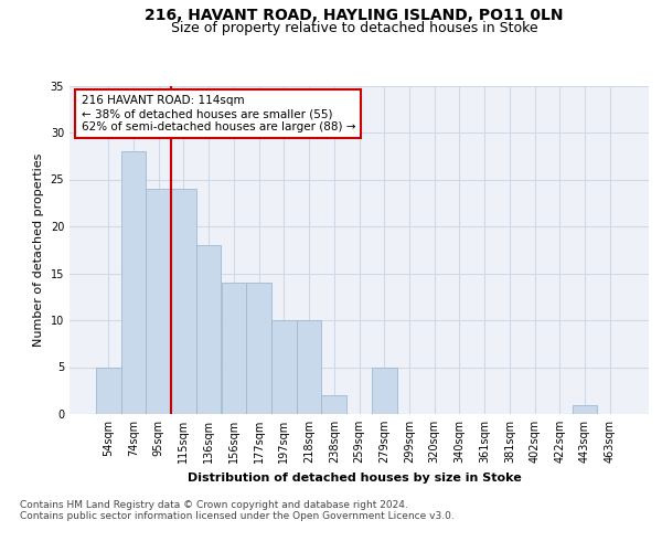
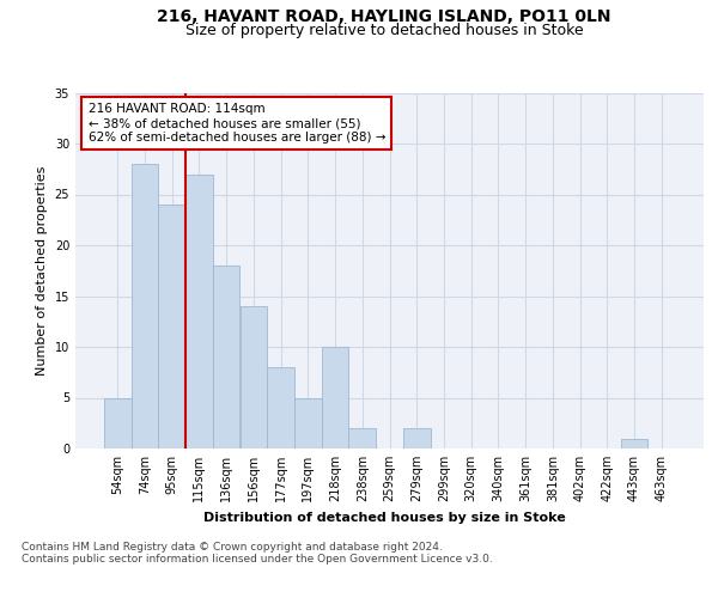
115sqm: 24 -> 27
177sqm: 14 -> 8
197sqm: 10 -> 5
279sqm: 5 -> 2
